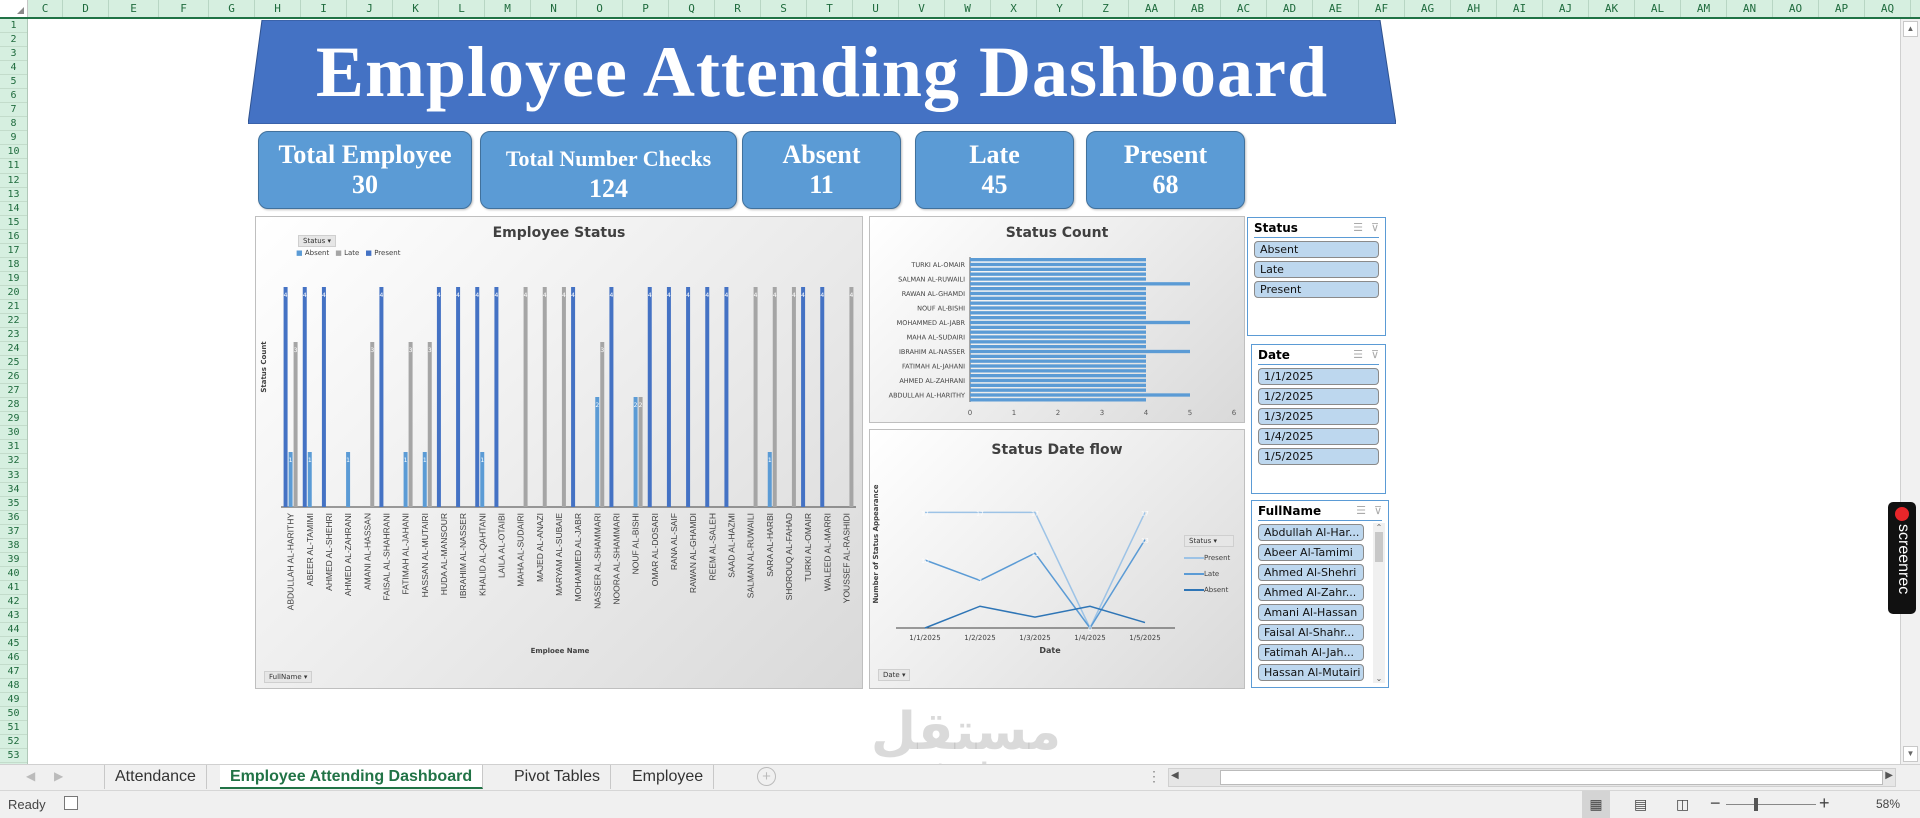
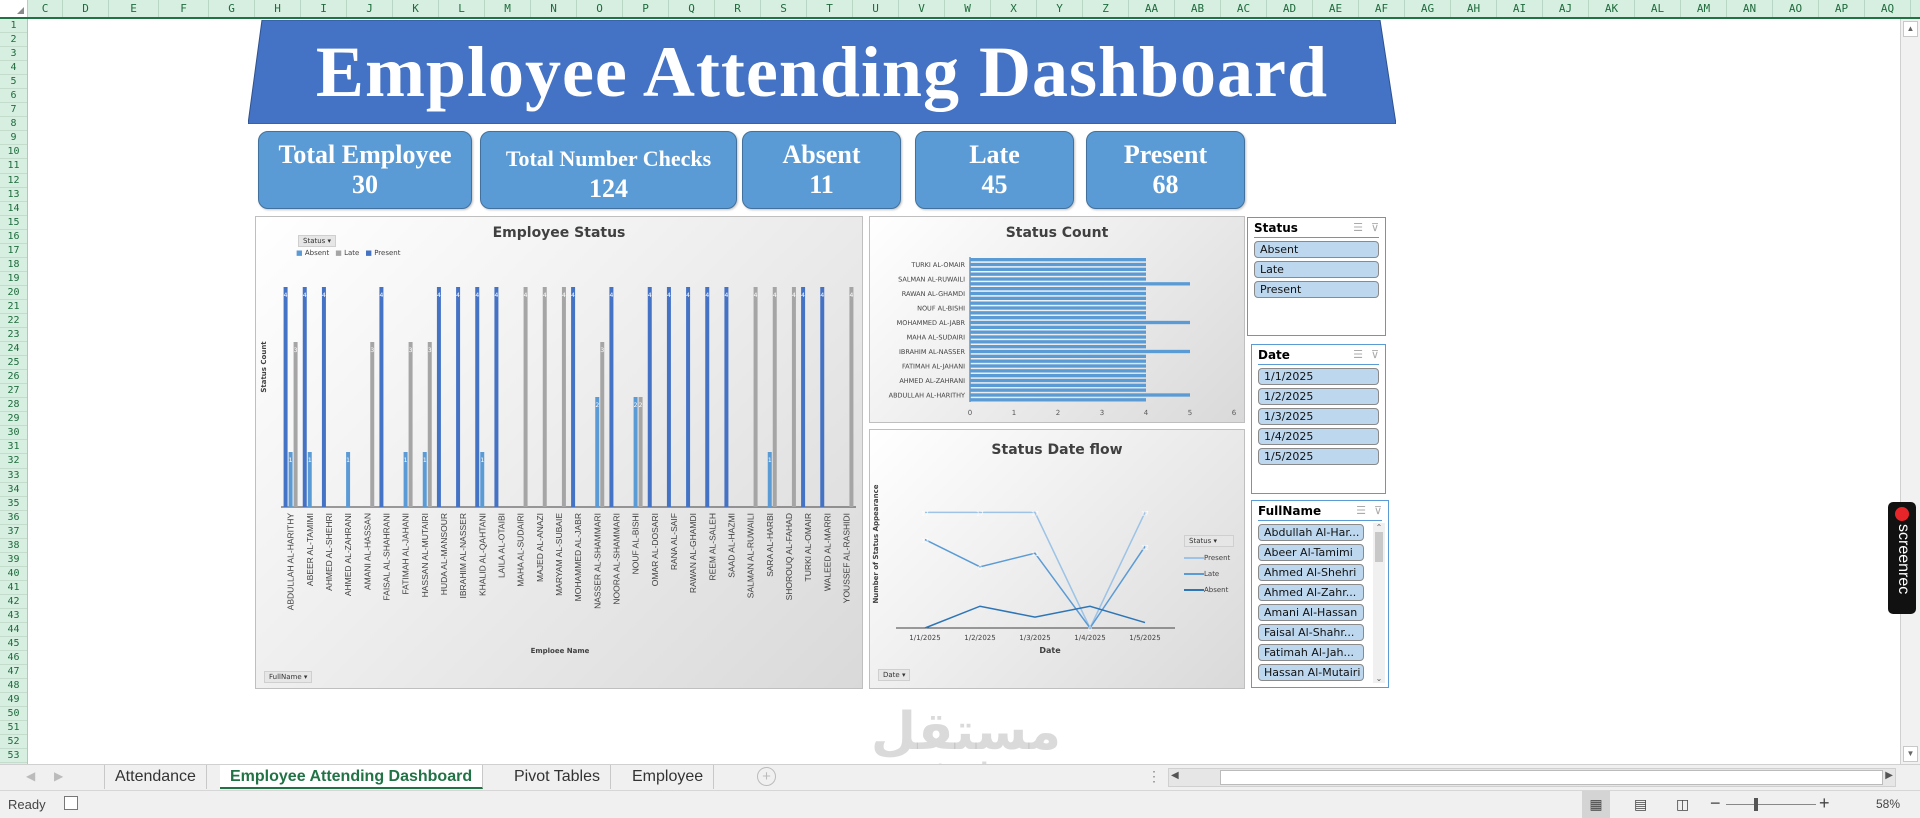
Status Date flow/Late/1/1/2025: 10 -> 13
Status Date flow/Late/1/2/2025: 7 -> 9
Status Date flow/Late/1/5/2025: 13 -> 12
